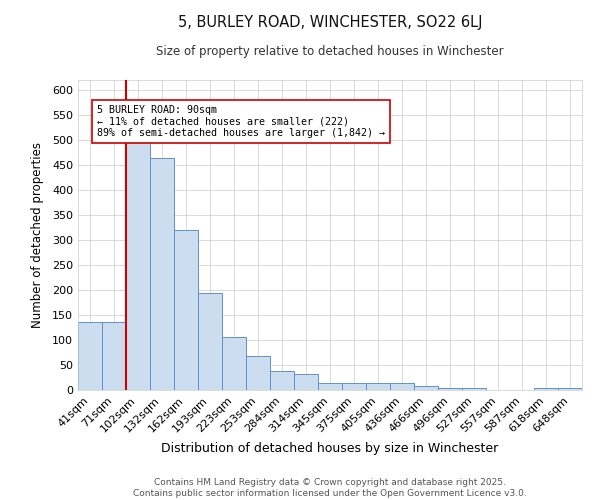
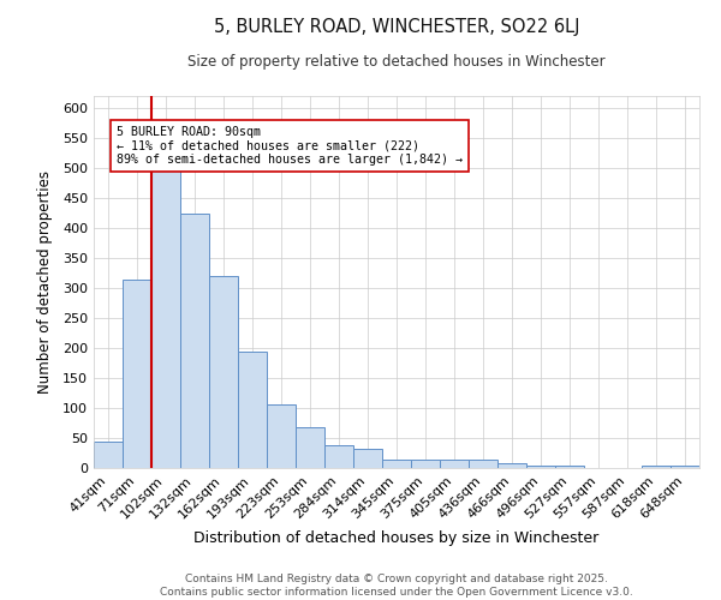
41sqm: 136 -> 45
71sqm: 136 -> 315
132sqm: 464 -> 425
